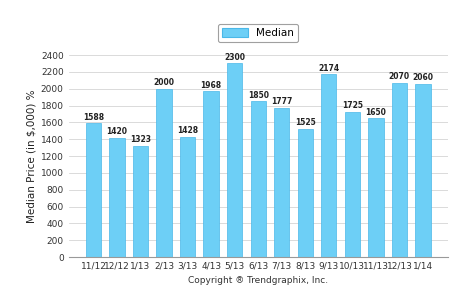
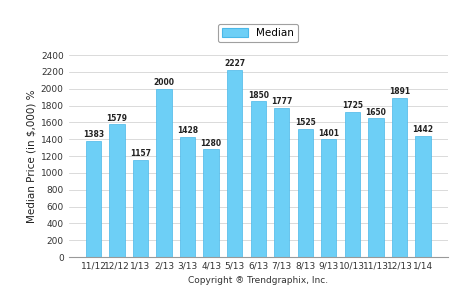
11/12: 1588 -> 1383
12/12: 1420 -> 1579
1/13: 1323 -> 1157
4/13: 1968 -> 1280
5/13: 2300 -> 2227
9/13: 2174 -> 1401
12/13: 2070 -> 1891
1/14: 2060 -> 1442
